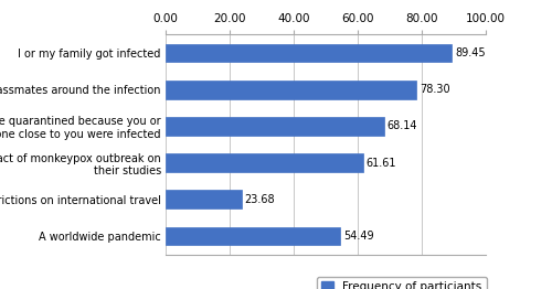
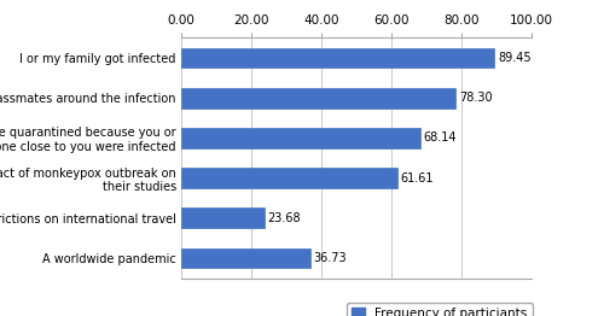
A worldwide pandemic: 54.49 -> 36.73
